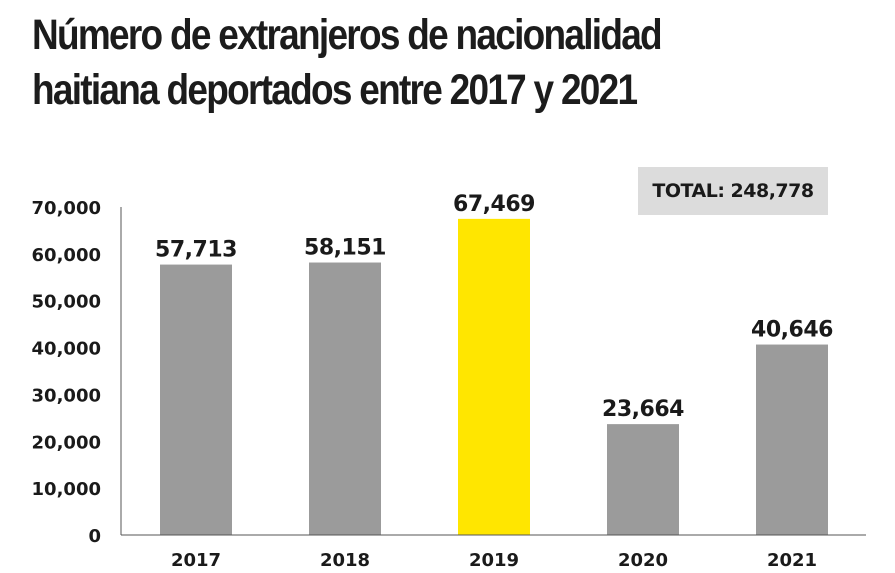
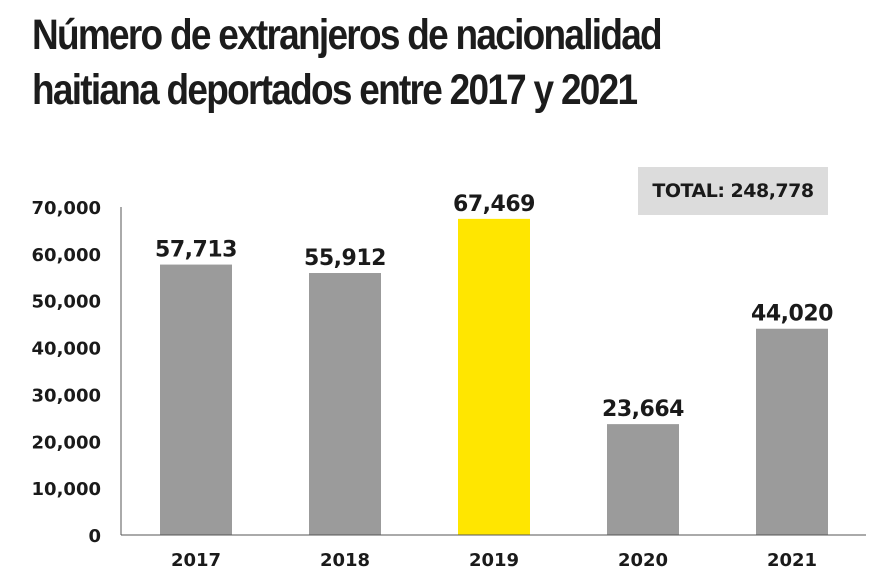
2018: 58,151 -> 55,912
2021: 40,646 -> 44,020
